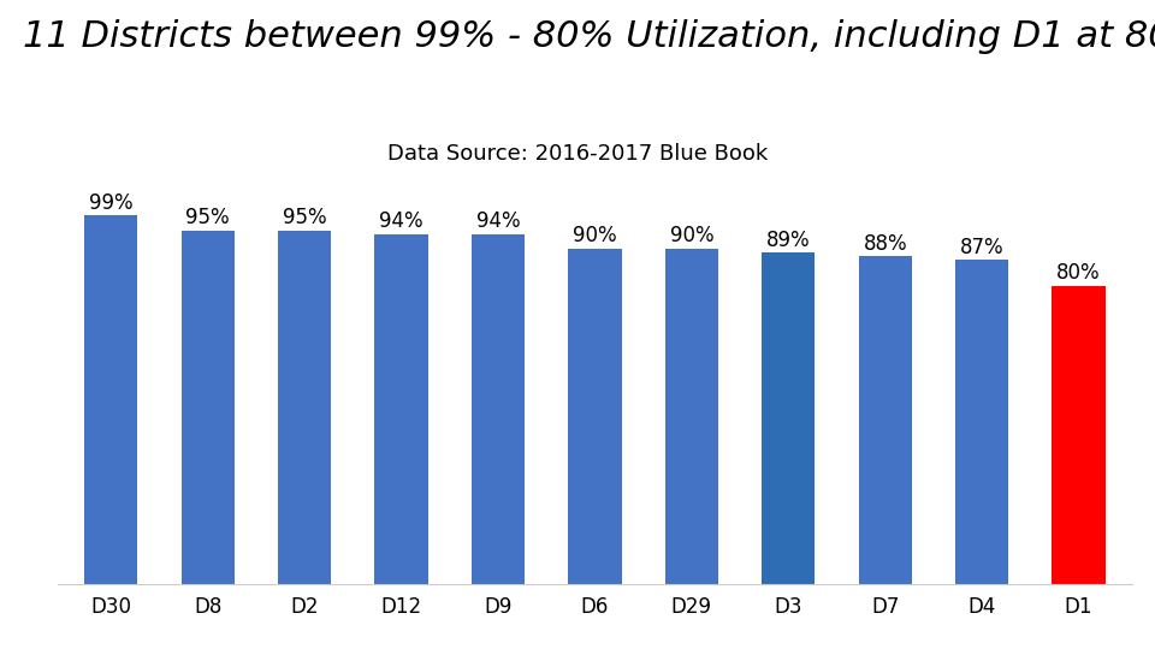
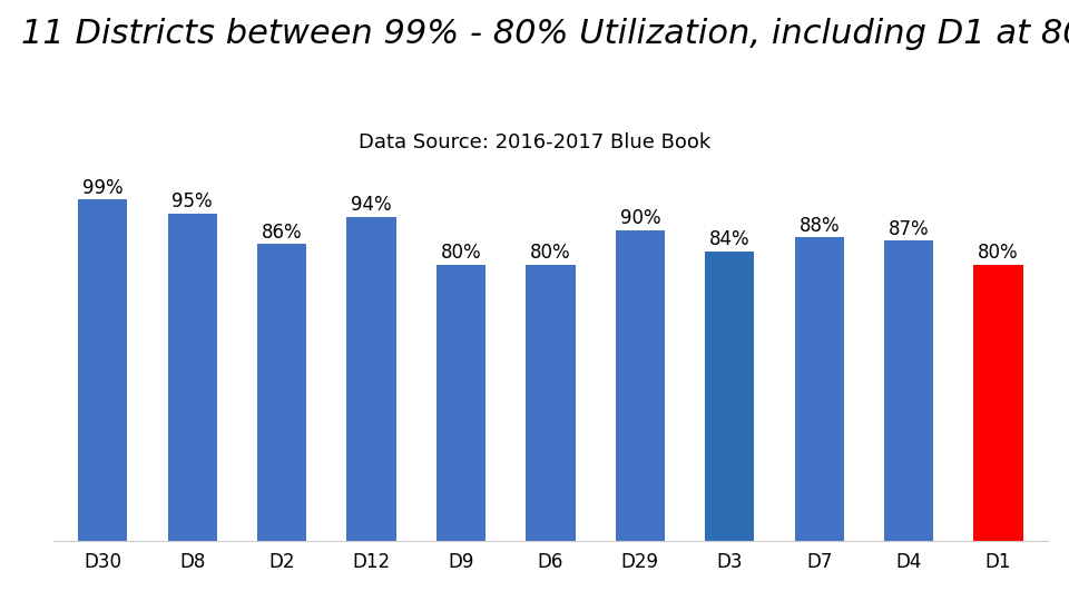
D2: 95% -> 86%
D9: 94% -> 80%
D6: 90% -> 80%
D3: 89% -> 84%
